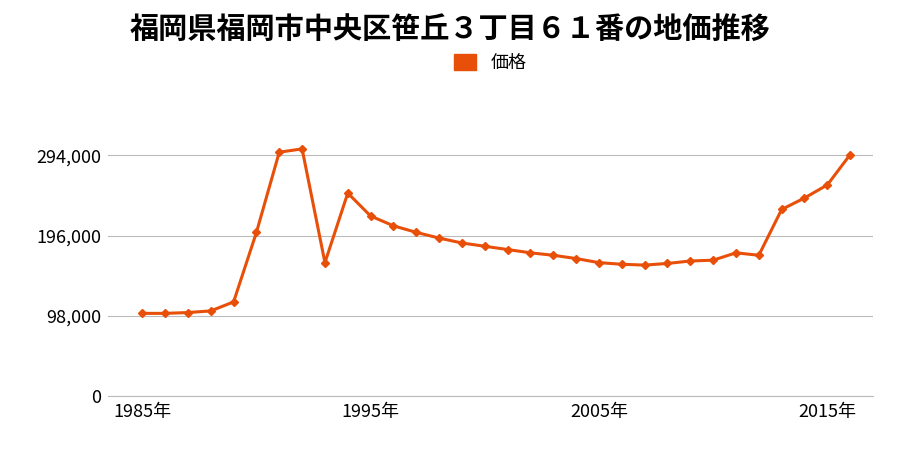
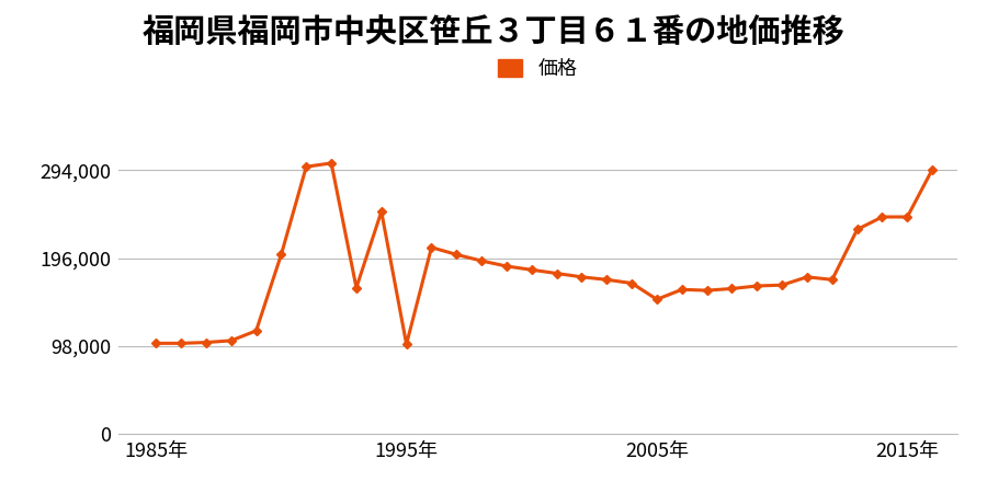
1995年: 220,000 -> 100,000
2005年: 163,000 -> 150,000
2015年: 258,000 -> 242,000
